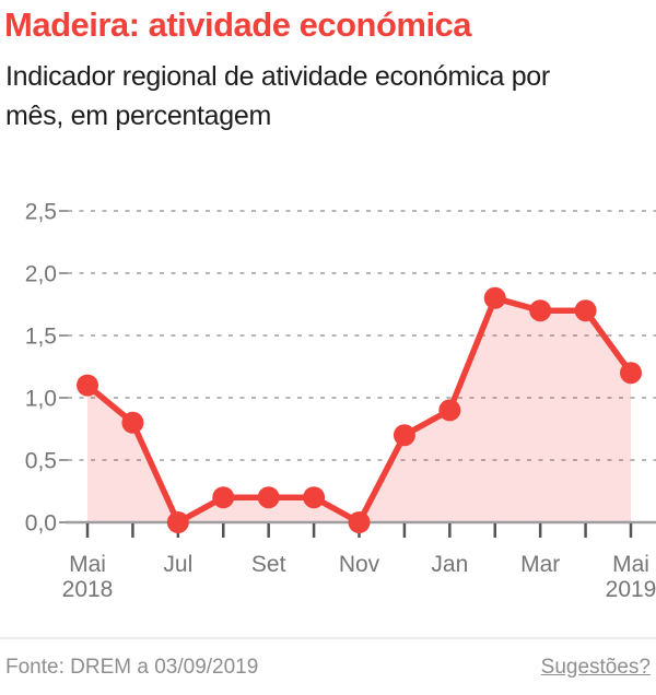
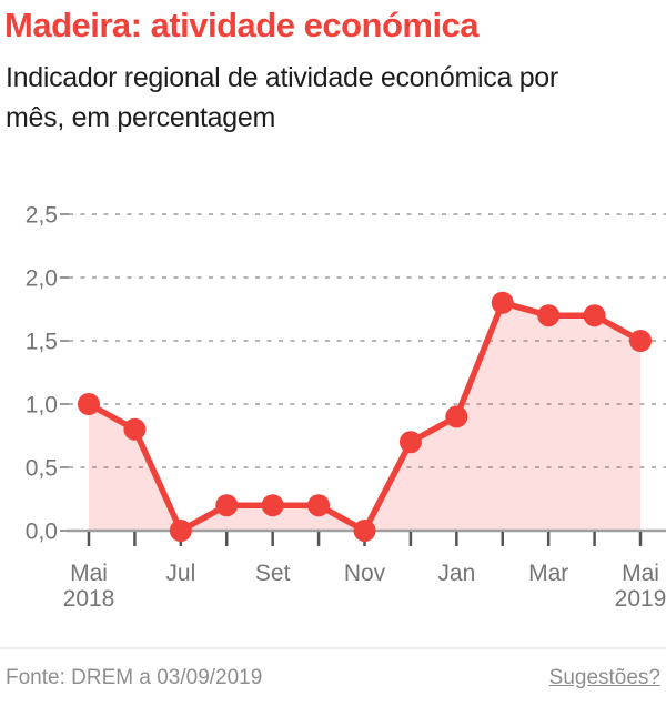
Mai 2018: 1,1 -> 1,0
Mai 2019: 1,2 -> 1,5
